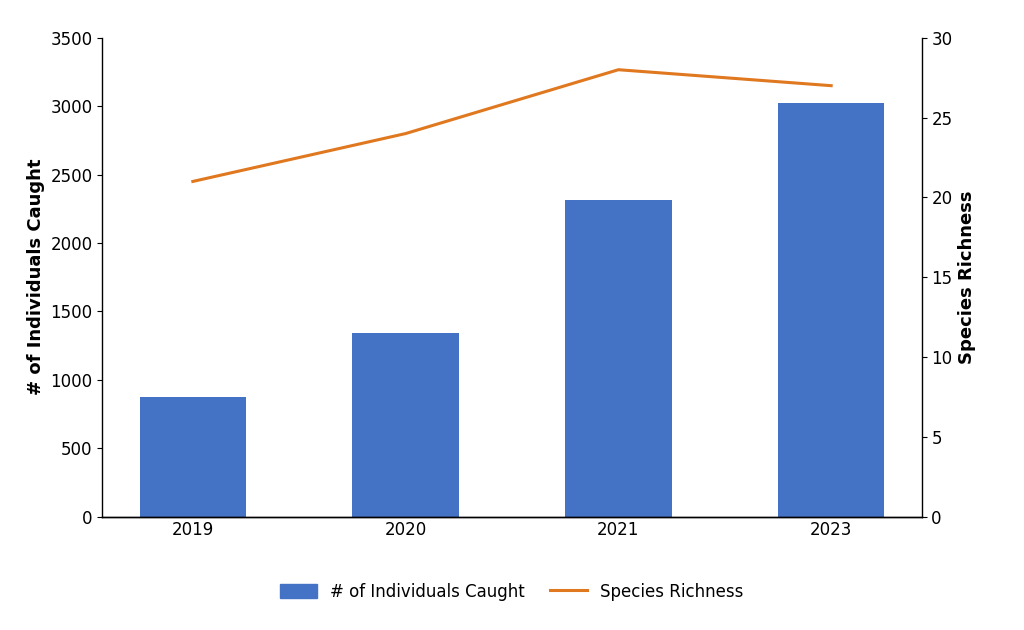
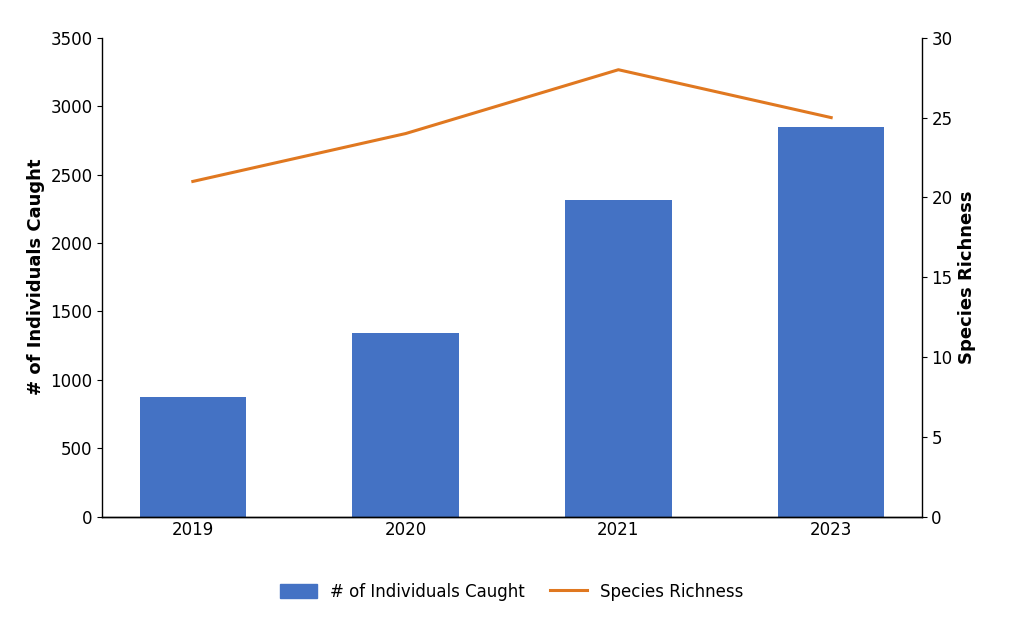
# of Individuals Caught/2023: 3020 -> 2850
Species Richness/2023: 27 -> 25
